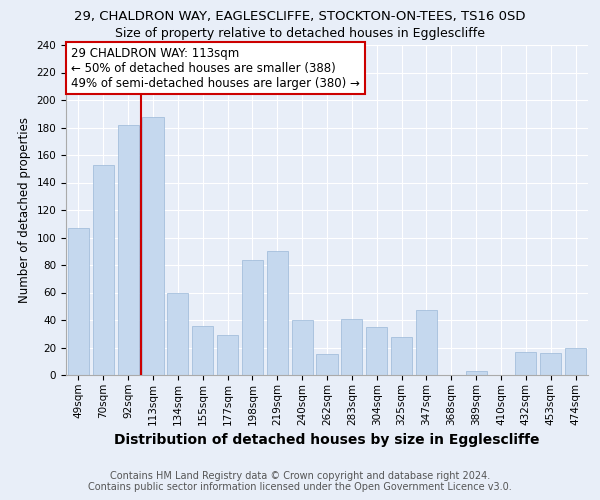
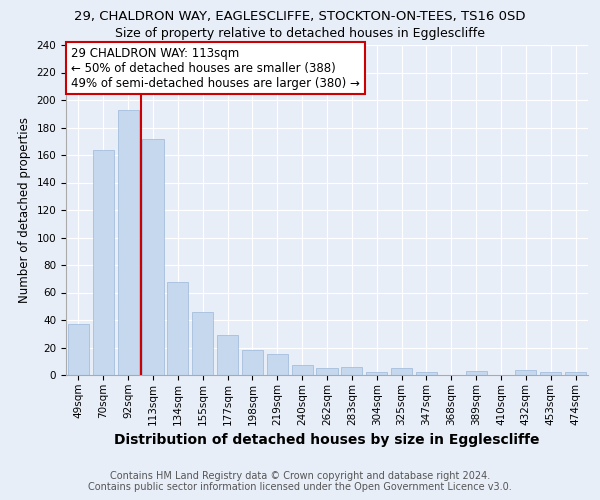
49sqm: 107 -> 37
70sqm: 153 -> 164
92sqm: 182 -> 193
113sqm: 188 -> 172
134sqm: 60 -> 68
155sqm: 36 -> 46
198sqm: 84 -> 18
219sqm: 90 -> 15
240sqm: 40 -> 7
262sqm: 15 -> 5
283sqm: 41 -> 6
304sqm: 35 -> 2
325sqm: 28 -> 5
347sqm: 47 -> 2
432sqm: 17 -> 4
453sqm: 16 -> 2
474sqm: 20 -> 2
